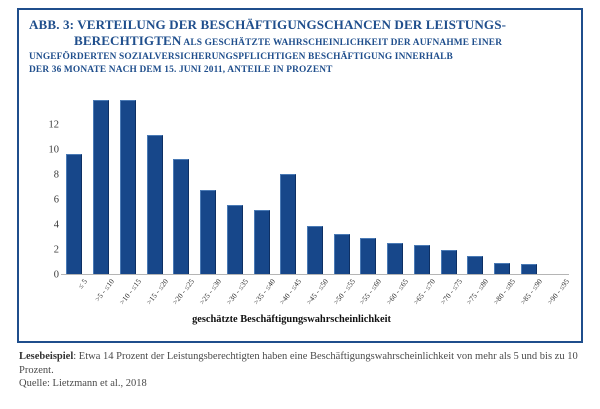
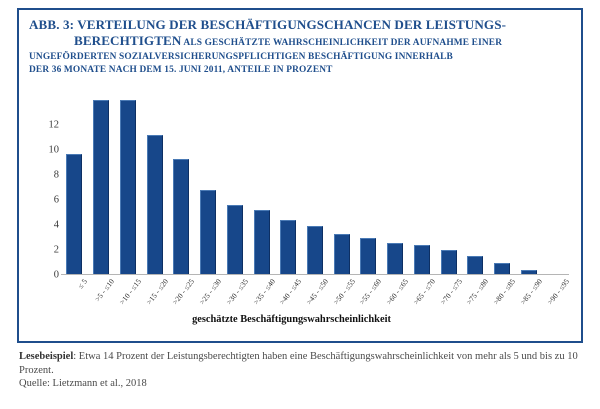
>40 - ≤45: 8.0 -> 4.3
>85 - ≤90: 0.8 -> 0.3
